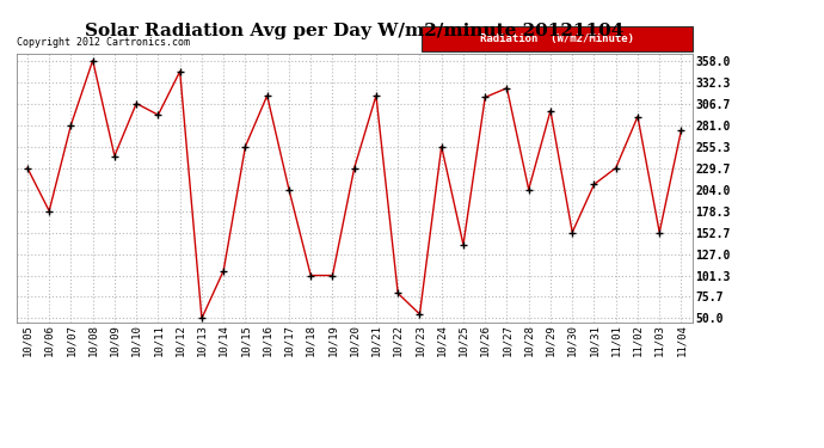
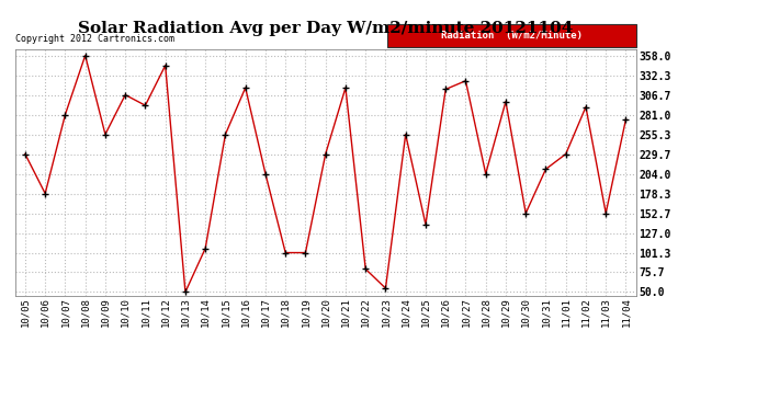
10/09: 244 -> 255
